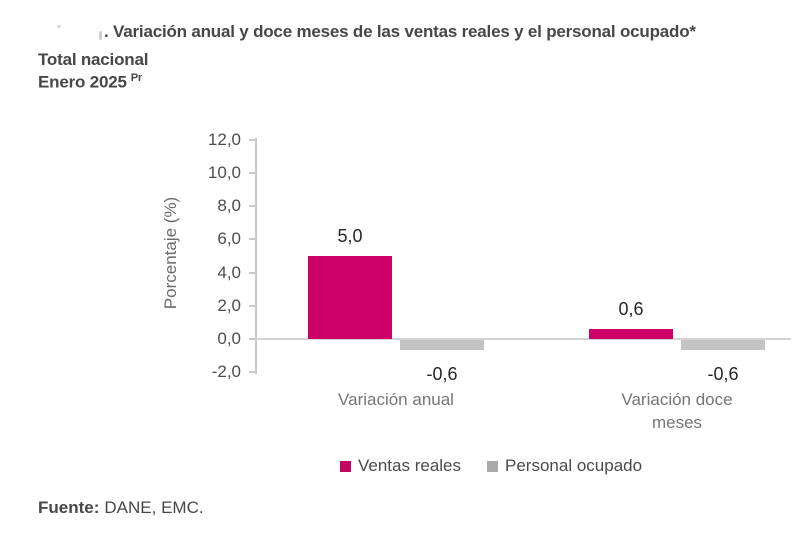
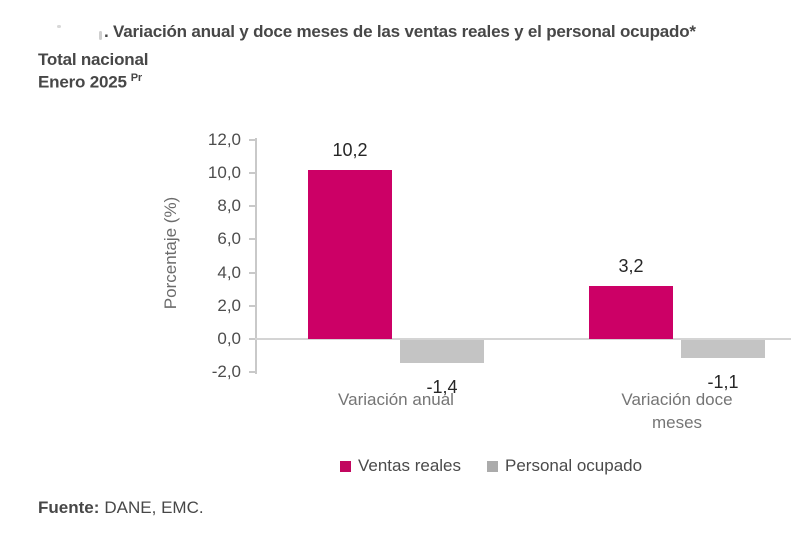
Ventas reales/Variación anual: 5,0 -> 10,2
Personal ocupado/Variación anual: -0,6 -> -1,4
Ventas reales/Variación doce meses: 0,6 -> 3,2
Personal ocupado/Variación doce meses: -0,6 -> -1,1
